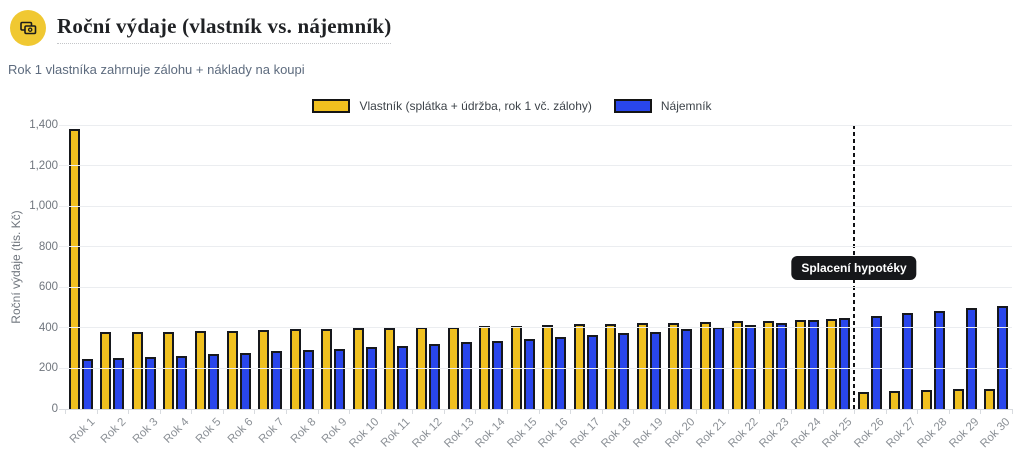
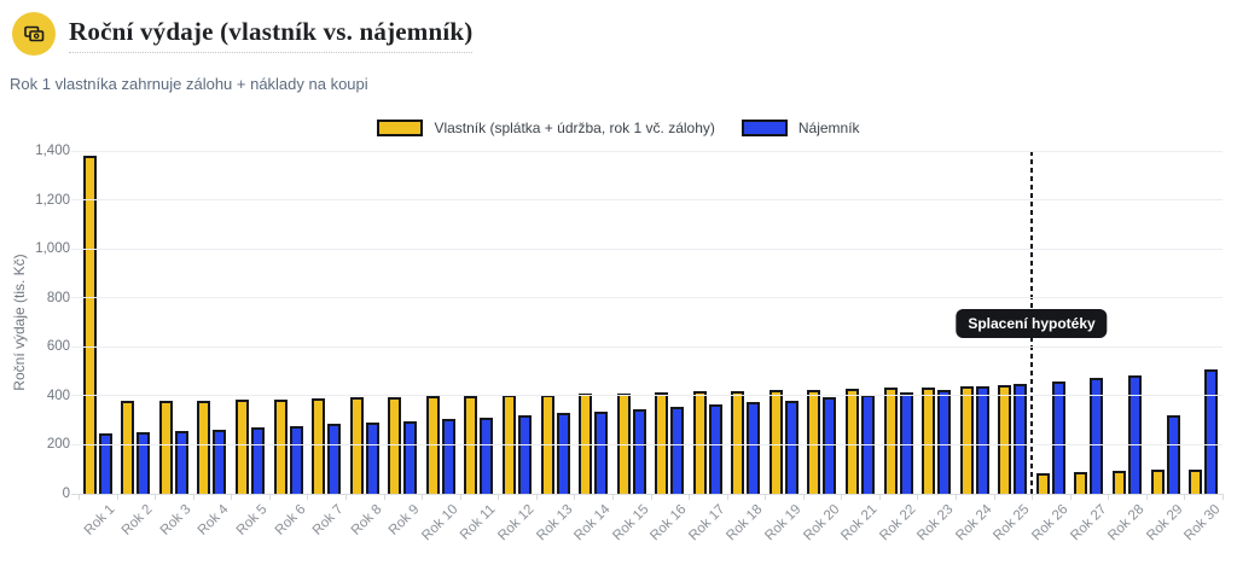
Nájemník/Rok 29: 500 -> 320
